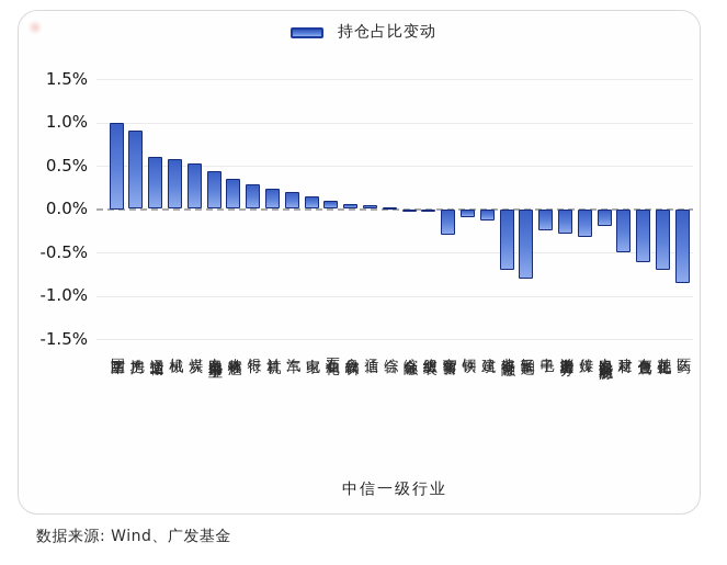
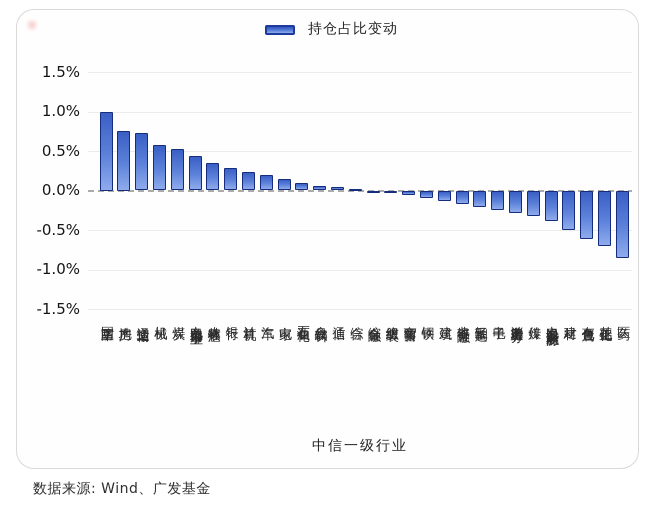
房地产: 0.9% -> 0.8%
交通运输: 0.6% -> 0.7%
商贸零售: -0.3% -> -0.1%
非银行金融: -0.7% -> -0.2%
轻工制造: -0.8% -> -0.2%
电力设备及新能源: -0.2% -> -0.4%
